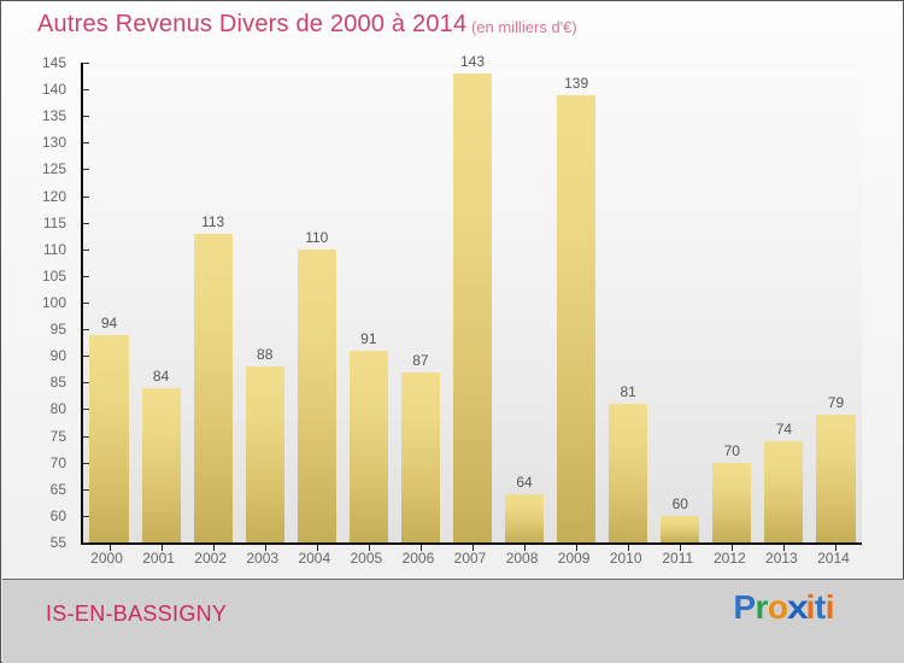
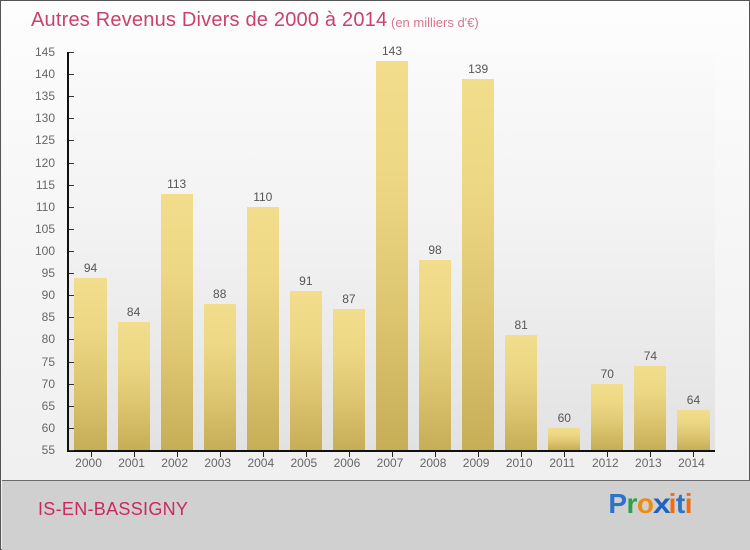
2008: 64 -> 98
2014: 79 -> 64
